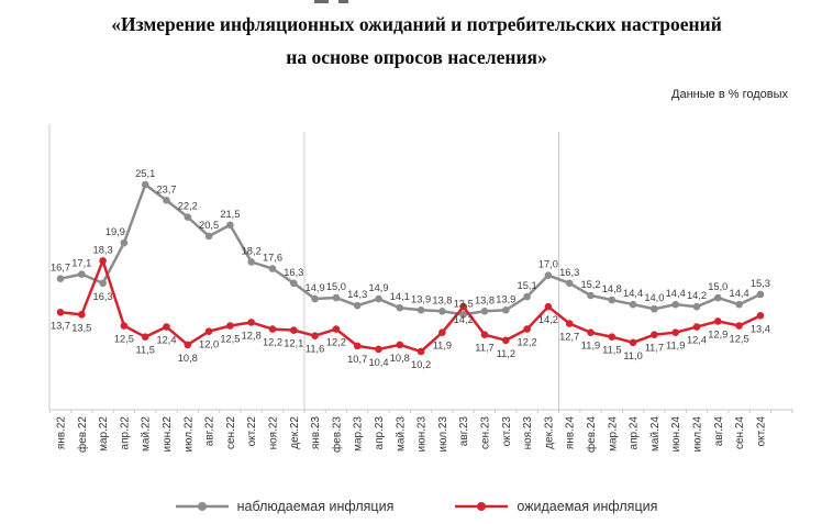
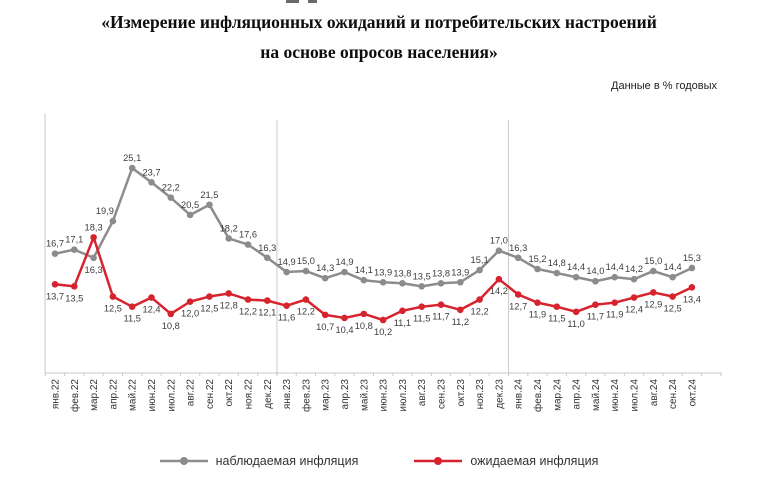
ожидаемая инфляция/июл.23: 11,9 -> 11,1
ожидаемая инфляция/авг.23: 14,2 -> 11,5
